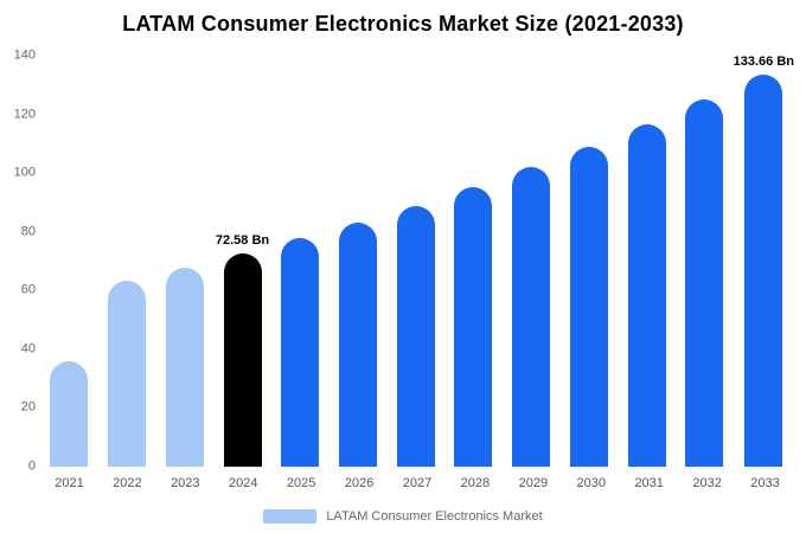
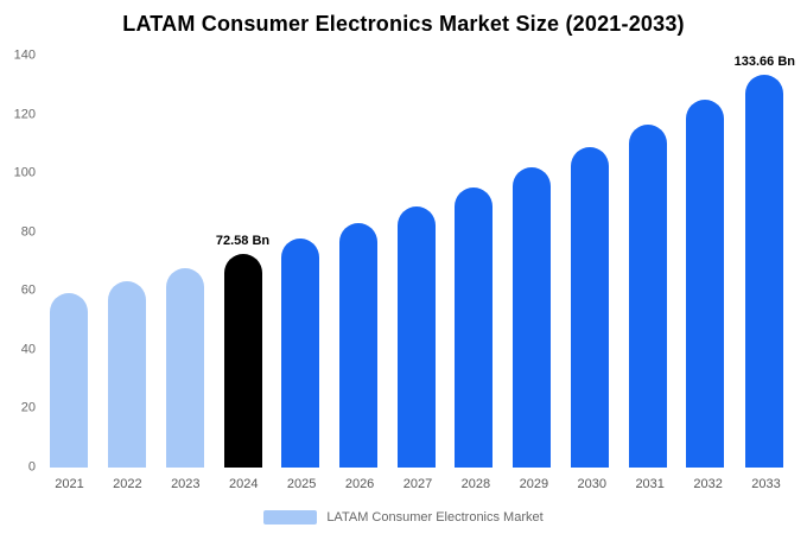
2021: 36 -> 59
